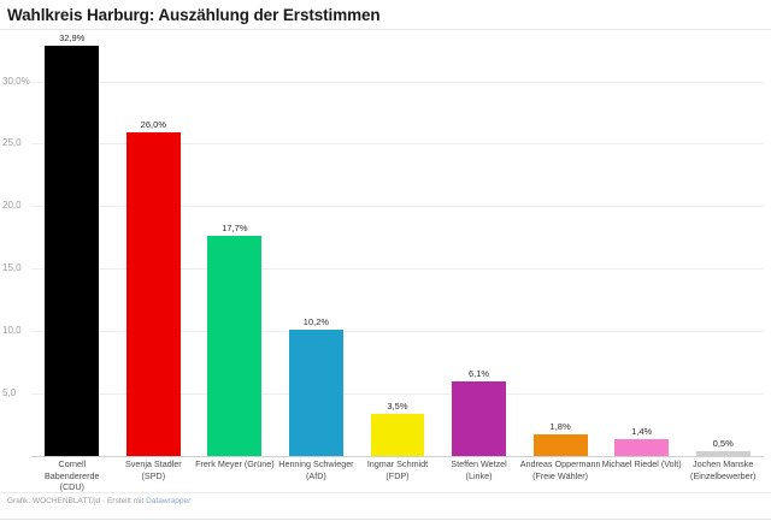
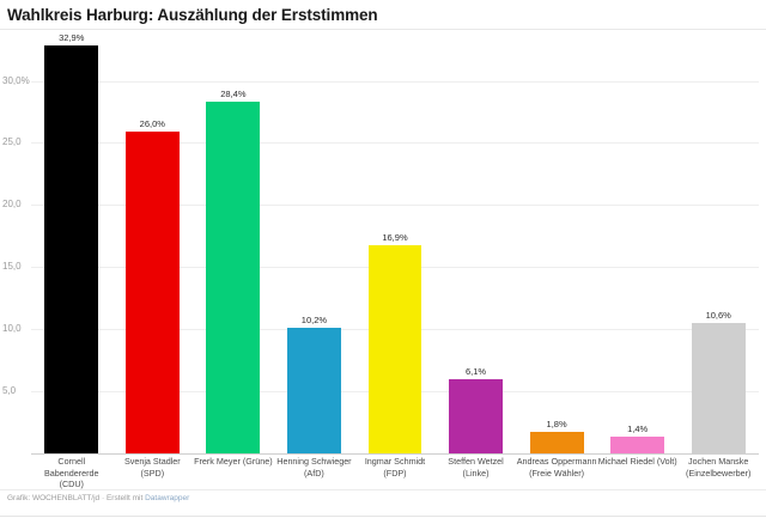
Frerk Meyer (Grüne): 17,7% -> 28,4%
Ingmar Schmidt (FDP): 3,5% -> 16,9%
Jochen Manske (Einzelbewerber): 0,5% -> 10,6%
